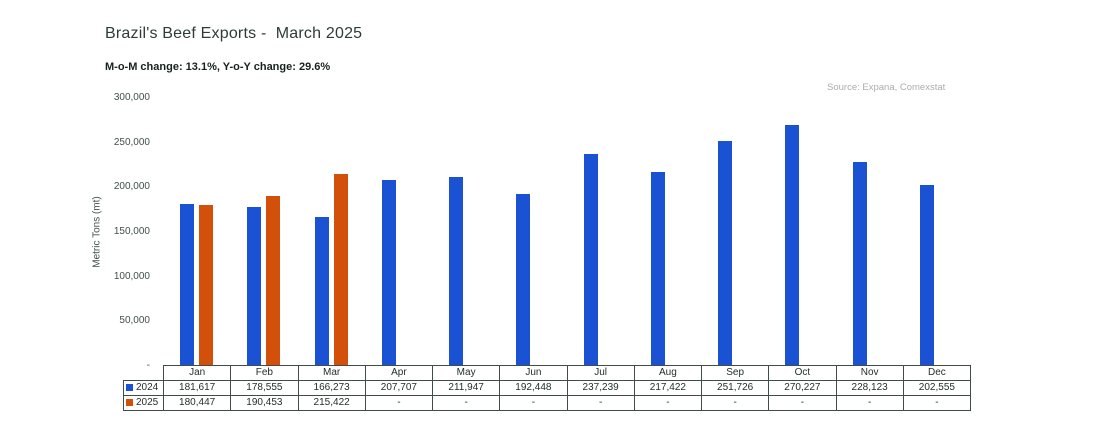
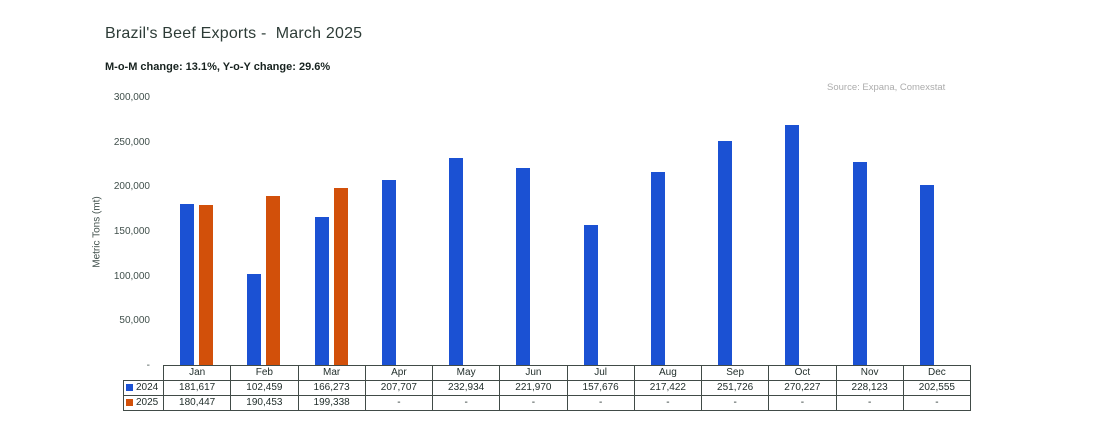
2024/Feb: 178,555 -> 102,459
2025/Mar: 215,422 -> 199,338
2024/May: 211,947 -> 232,934
2024/Jun: 192,448 -> 221,970
2024/Jul: 237,239 -> 157,676
